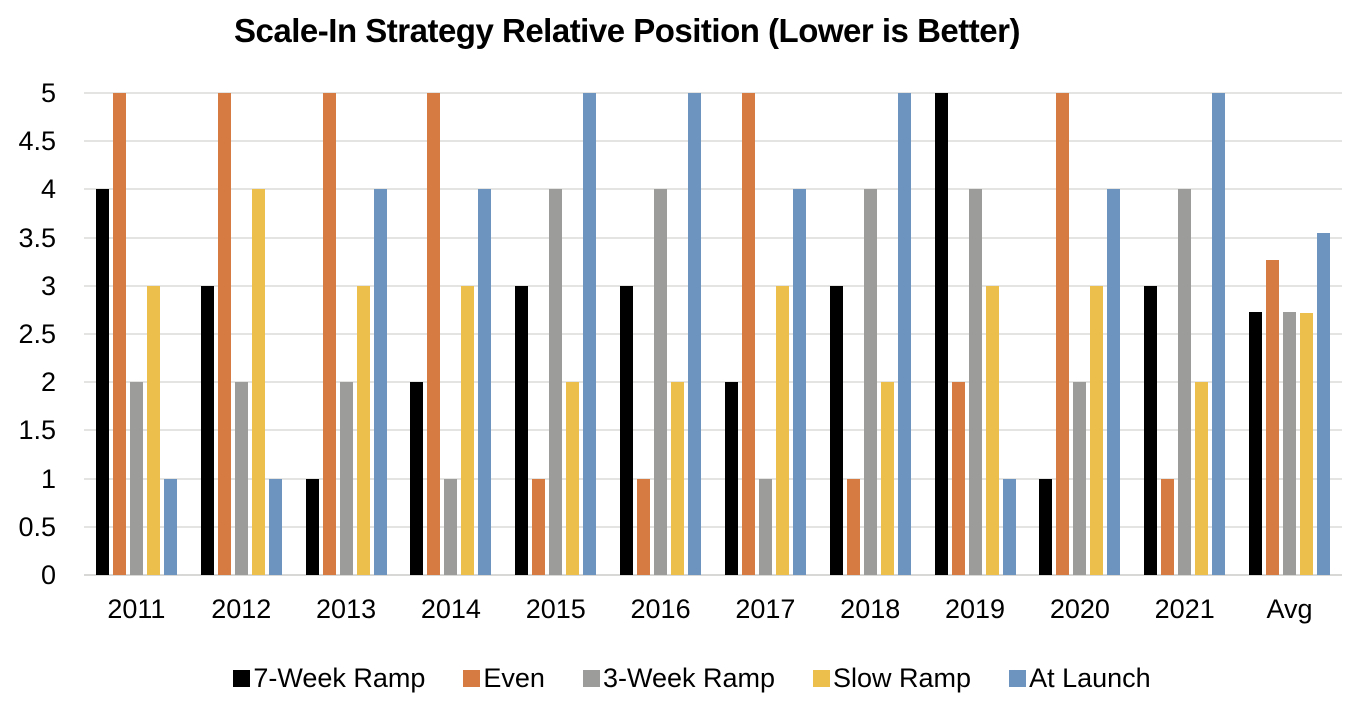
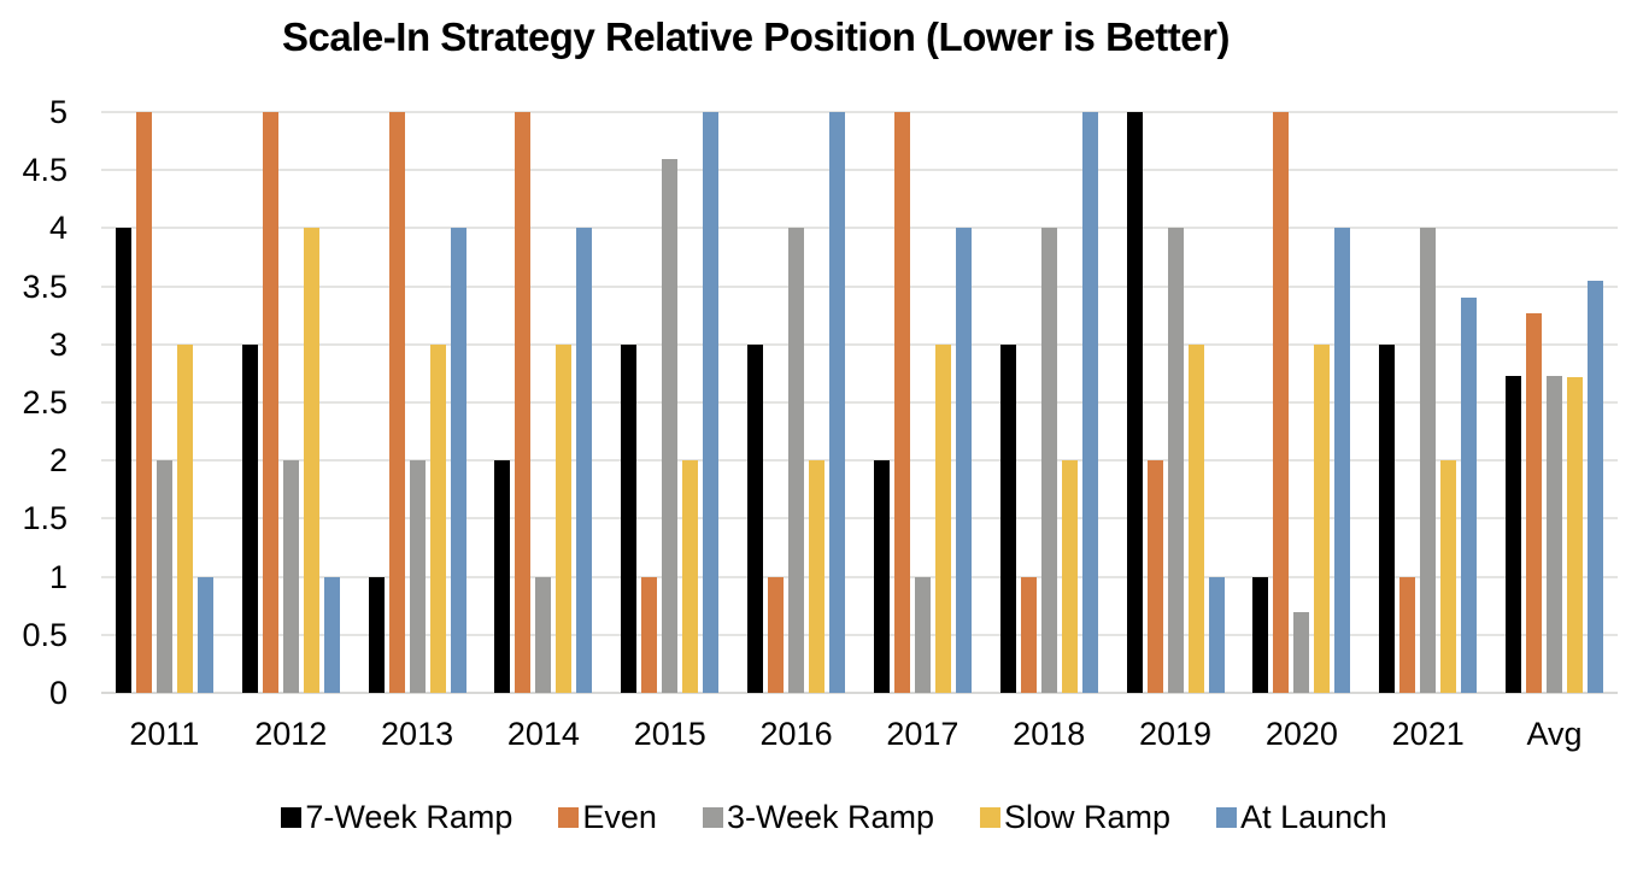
3-Week Ramp/2015: 4.0 -> 4.6
3-Week Ramp/2020: 2.0 -> 0.7
At Launch/2021: 5.0 -> 3.4
